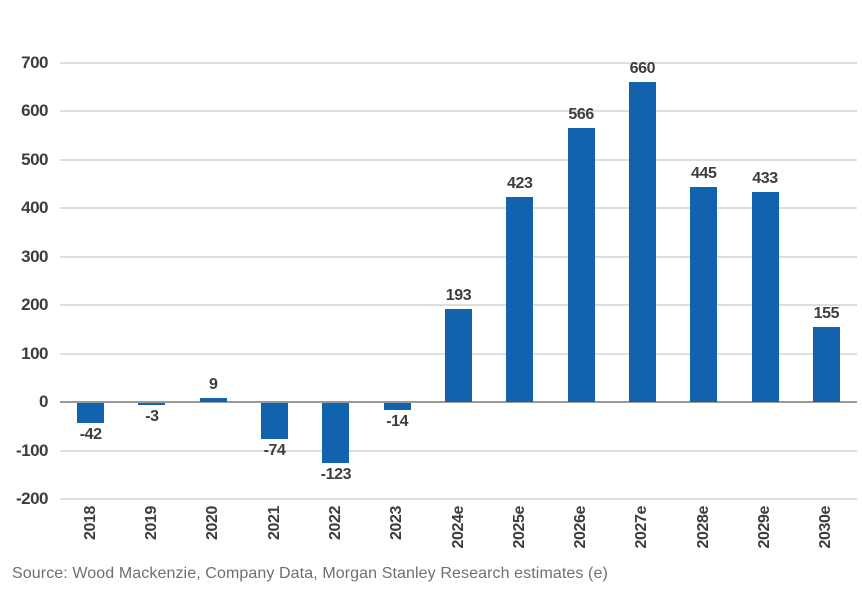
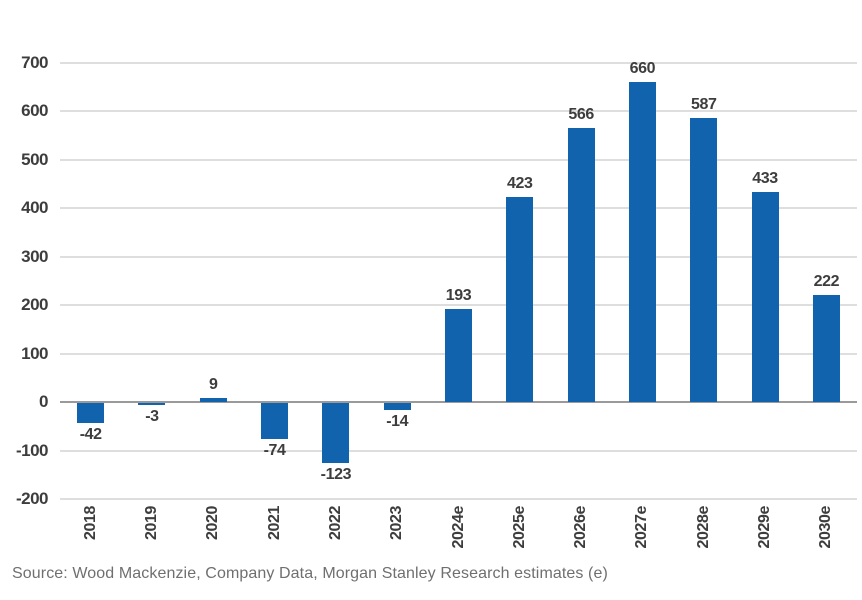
2028e: 445 -> 587
2030e: 155 -> 222
